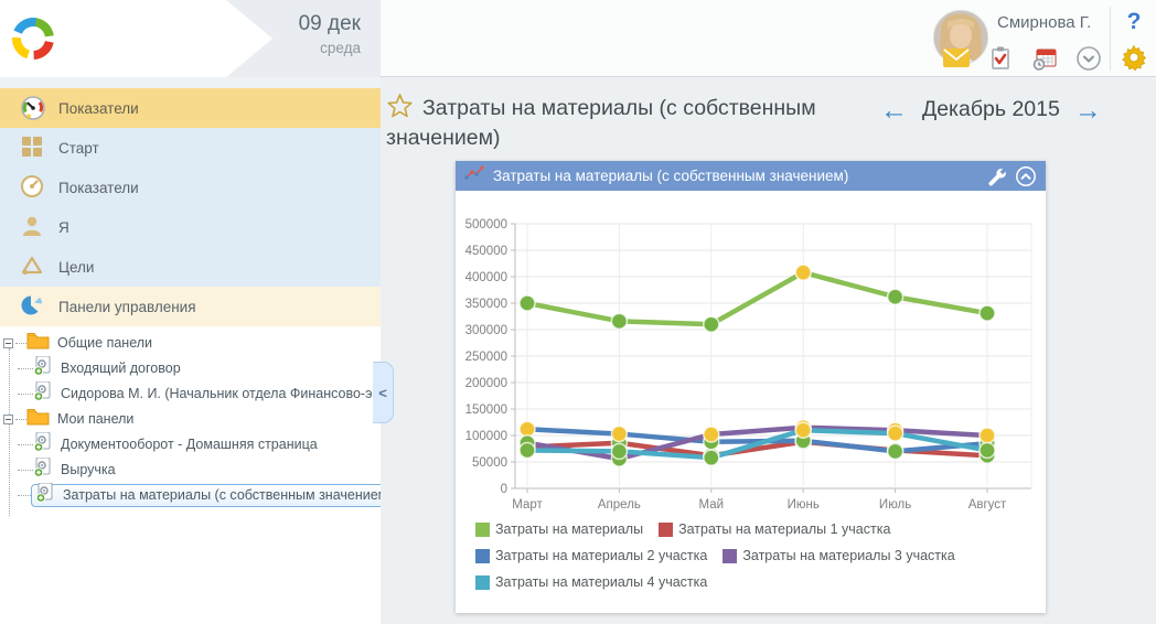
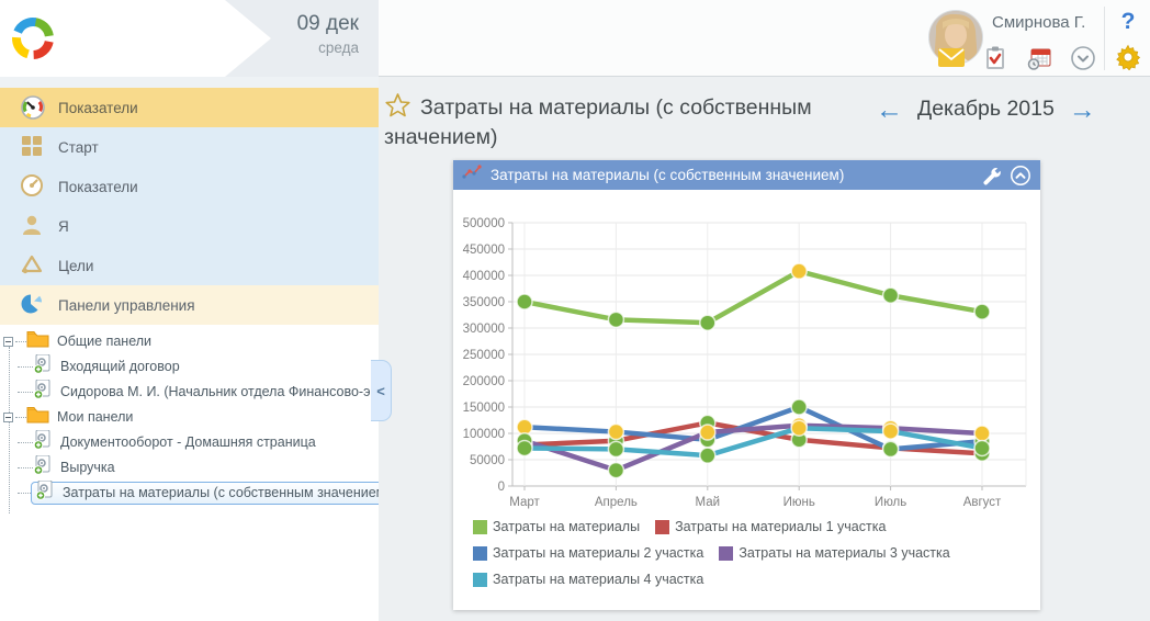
Затраты на материалы 3 участка/Апрель: 60000 -> 30000
Затраты на материалы 1 участка/Май: 60000 -> 120000
Затраты на материалы 2 участка/Июнь: 90000 -> 150000
